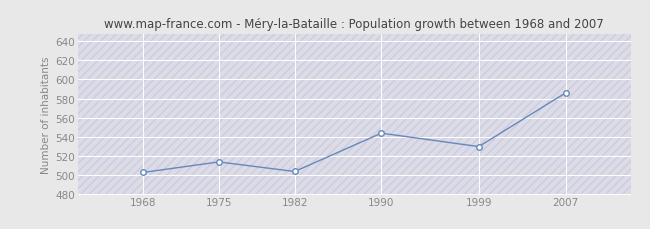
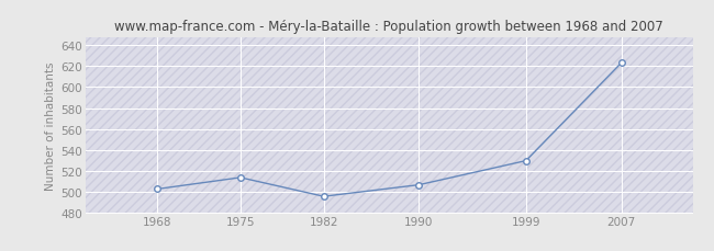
1982: 504 -> 496
1990: 544 -> 507
2007: 586 -> 623
